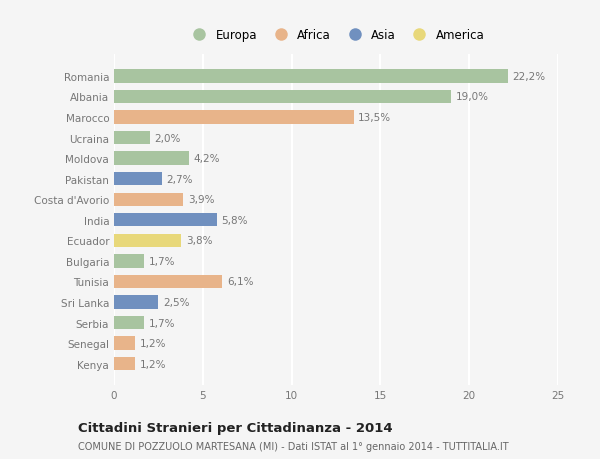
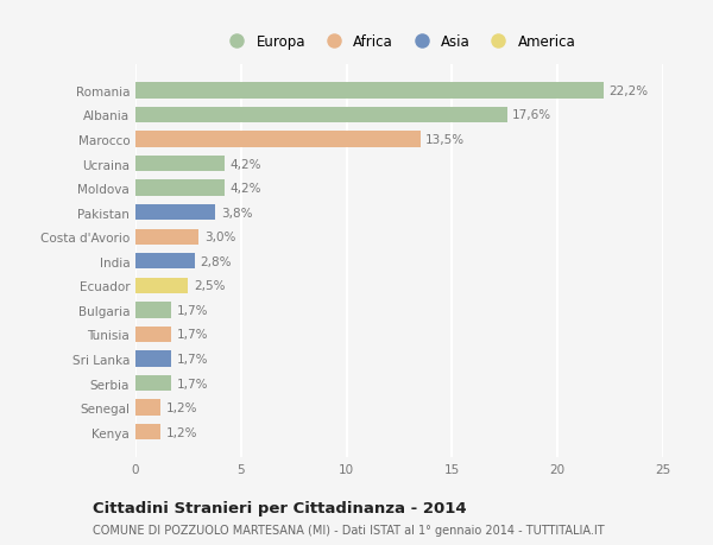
Albania: 19,0% -> 17,6%
Ucraina: 2,0% -> 4,2%
Pakistan: 2,7% -> 3,8%
Costa d'Avorio: 3,9% -> 3,0%
India: 5,8% -> 2,8%
Ecuador: 3,8% -> 2,5%
Tunisia: 6,1% -> 1,7%
Sri Lanka: 2,5% -> 1,7%
